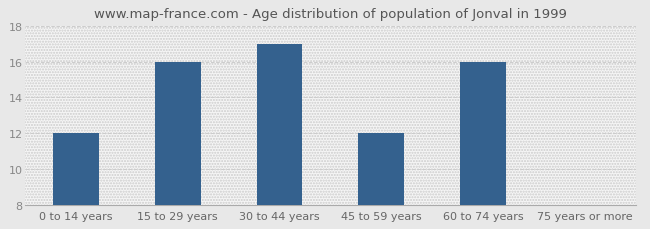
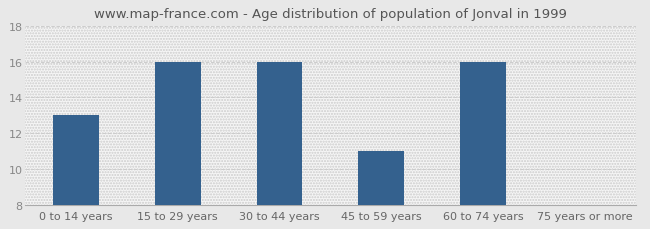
0 to 14 years: 12 -> 13
30 to 44 years: 17 -> 16
45 to 59 years: 12 -> 11
